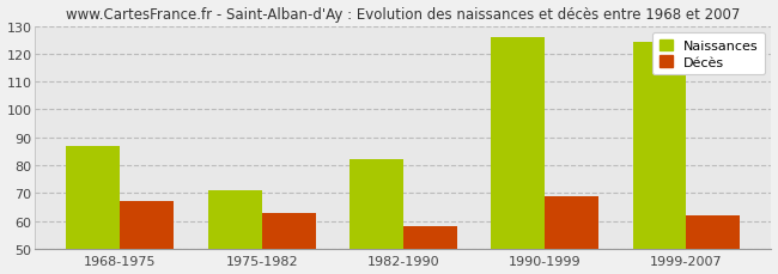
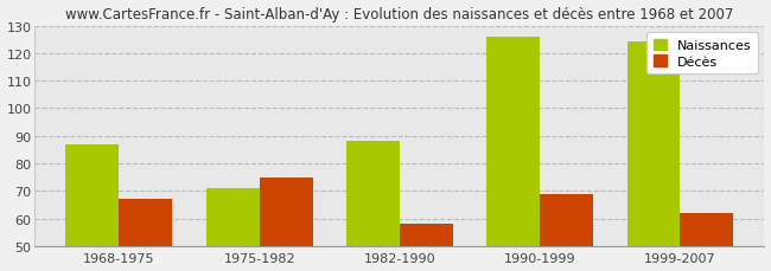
Décès/1975-1982: 63 -> 75
Naissances/1982-1990: 82 -> 88
